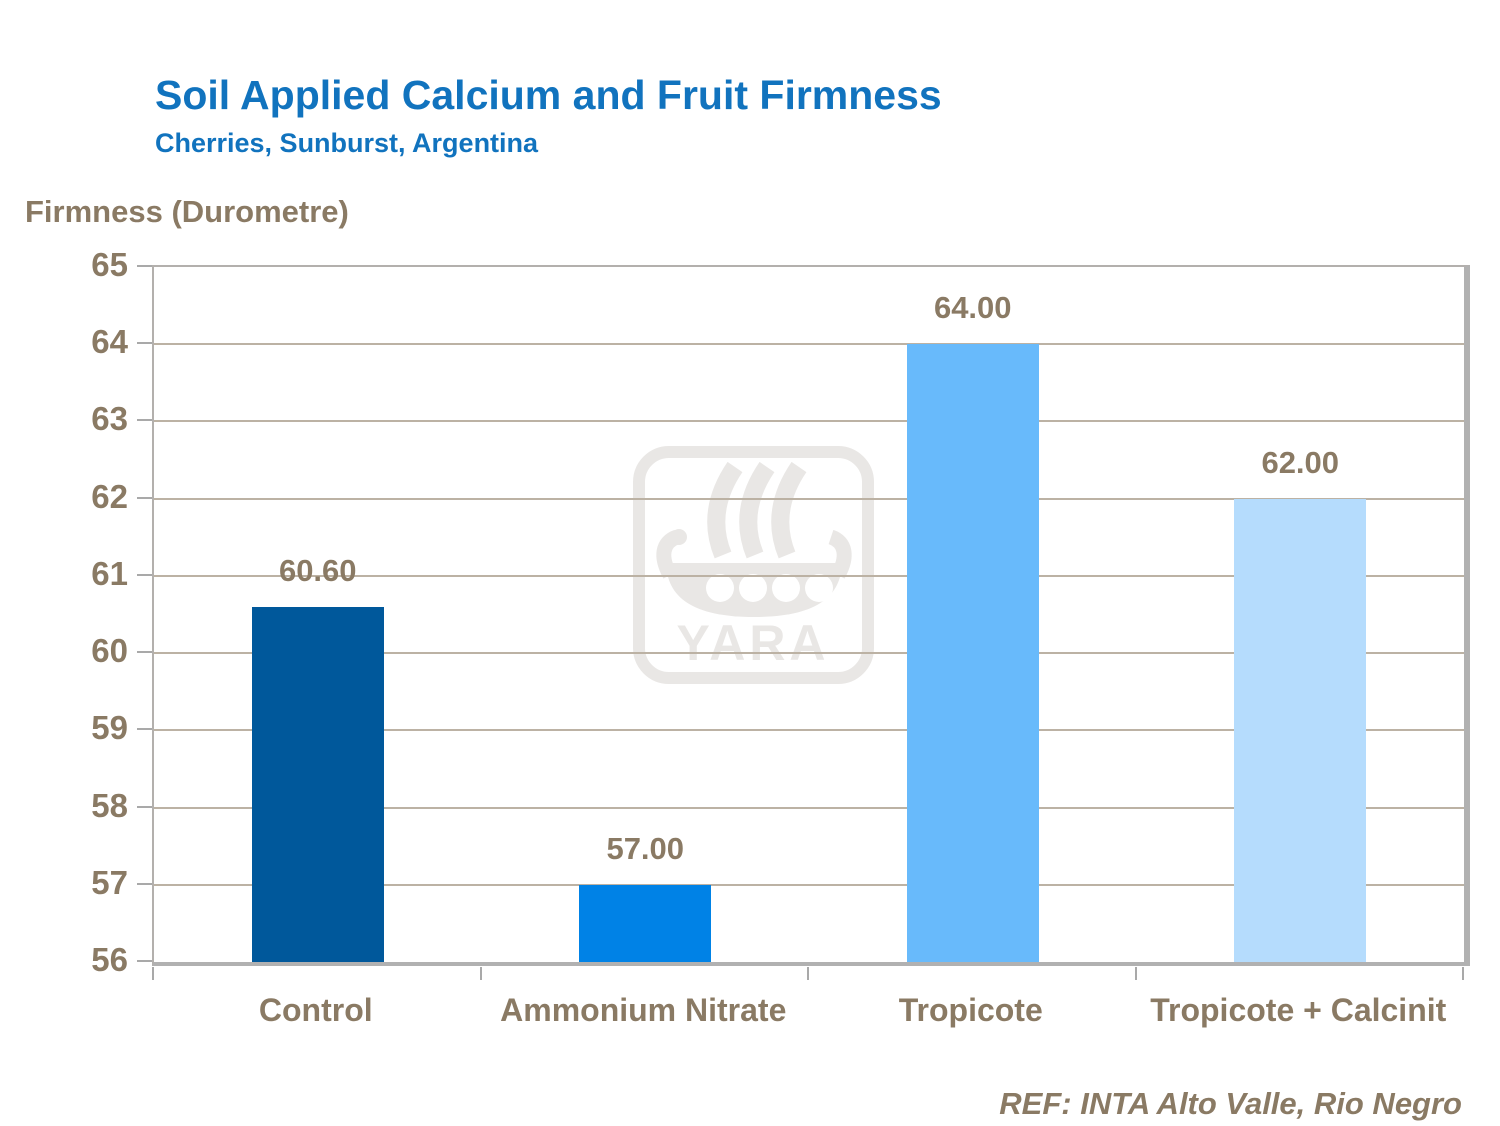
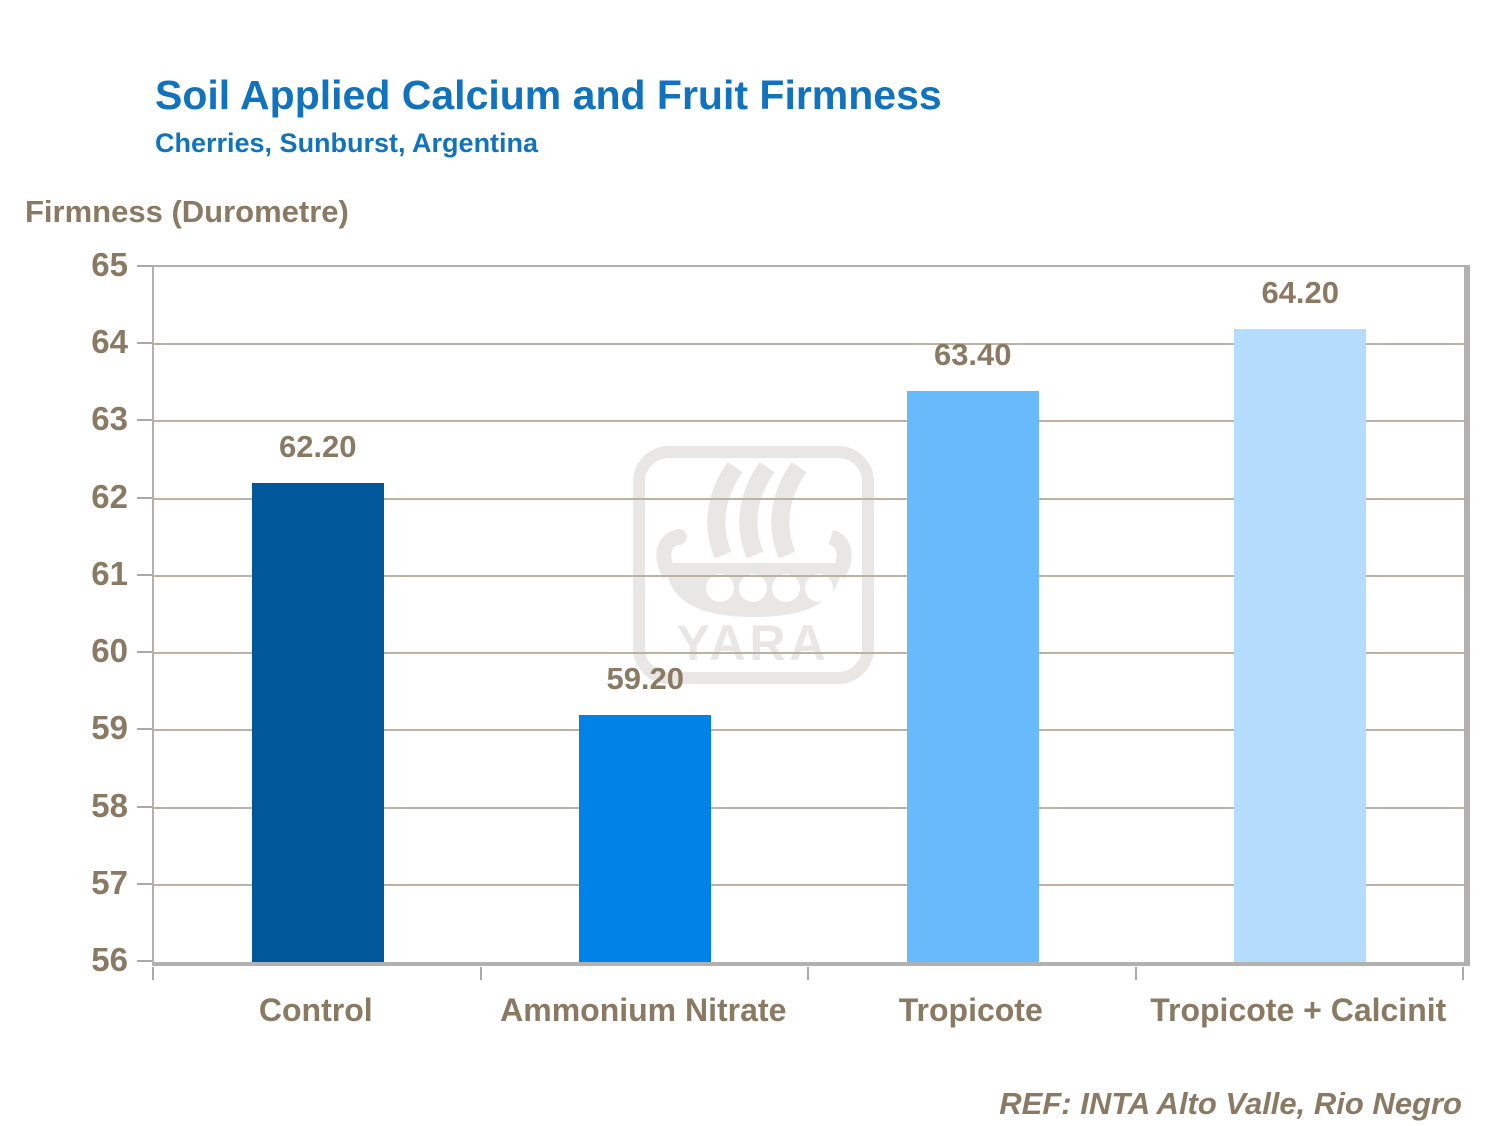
Control: 60.60 -> 62.20
Ammonium Nitrate: 57.00 -> 59.20
Tropicote: 64.00 -> 63.40
Tropicote + Calcinit: 62.00 -> 64.20
